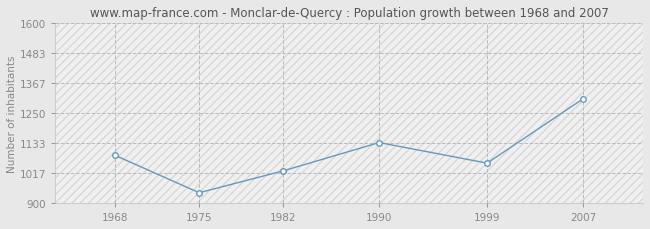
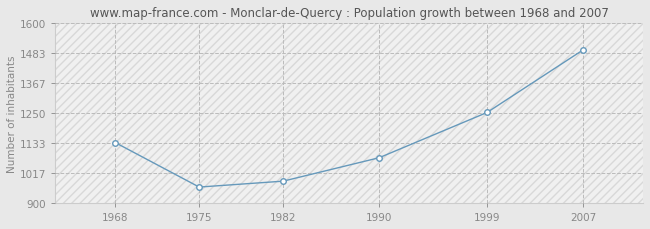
1968: 1085 -> 1135
1975: 940 -> 962
1982: 1025 -> 985
1990: 1135 -> 1076
1999: 1055 -> 1252
2007: 1305 -> 1495
